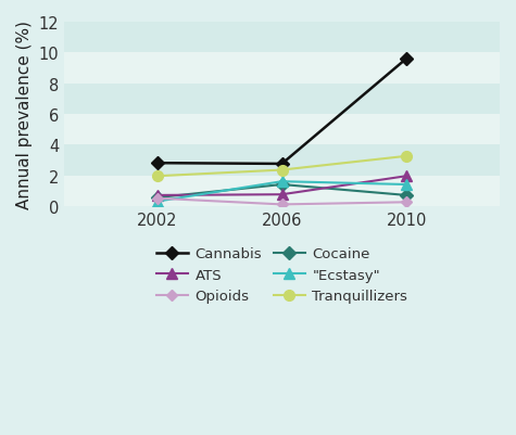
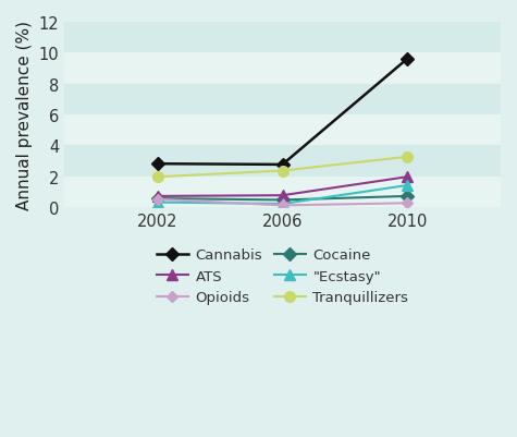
Cocaine/2006: 1.4 -> 0.5
"Ecstasy"/2006: 1.6 -> 0.2
